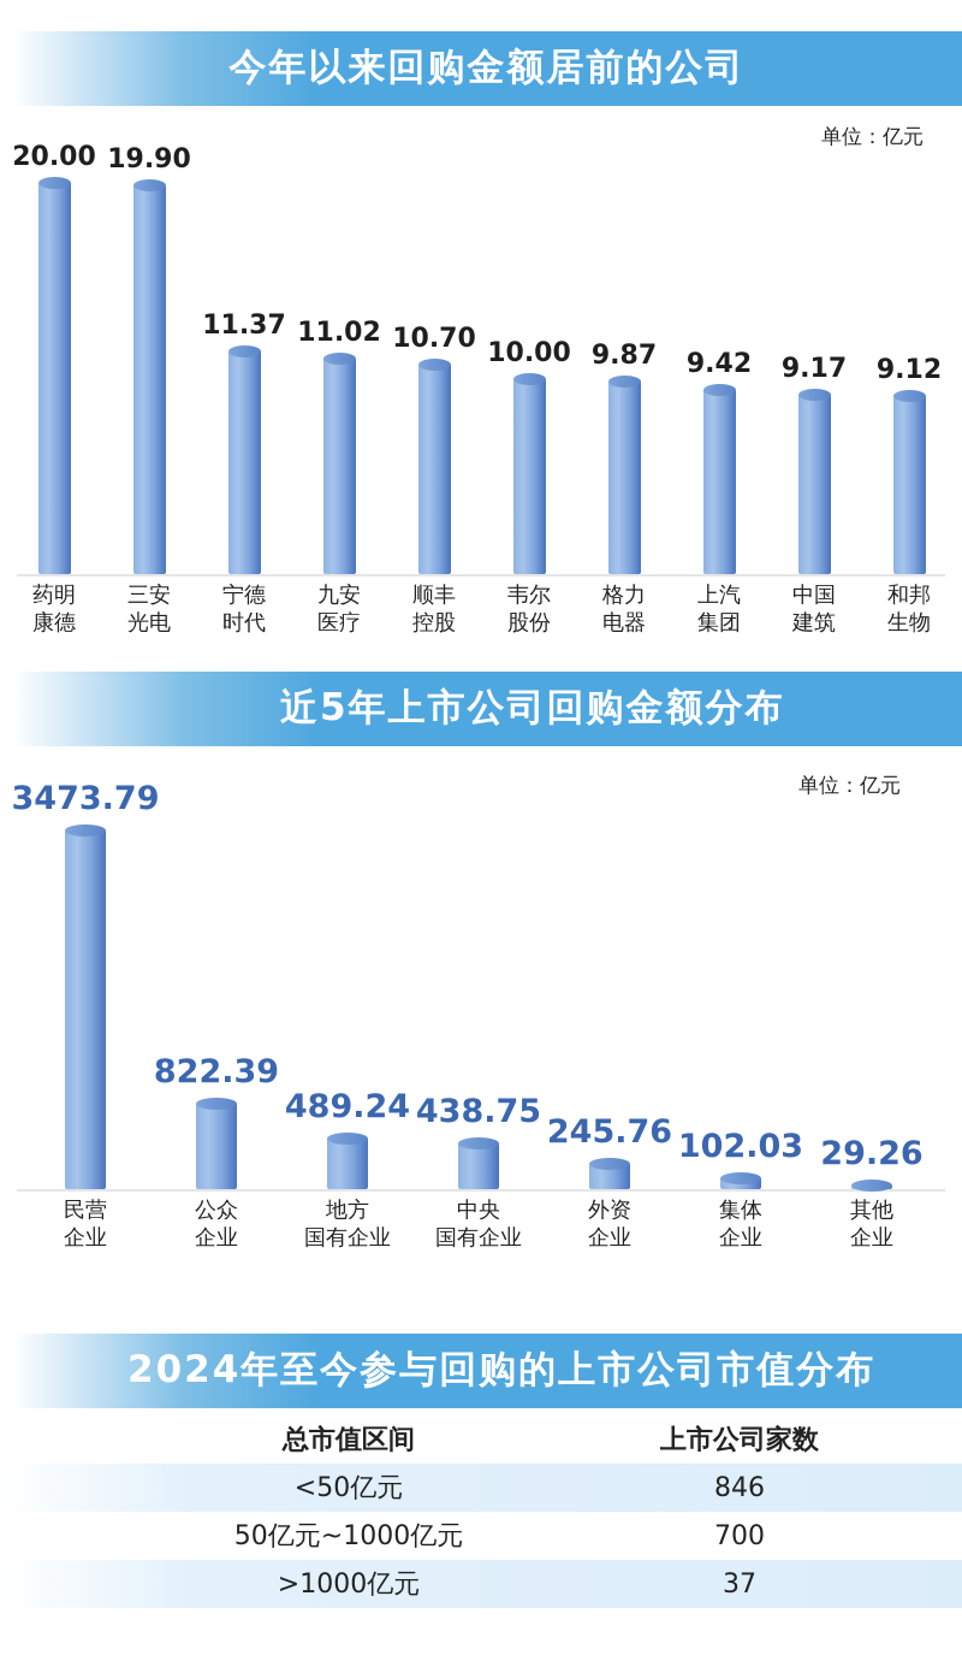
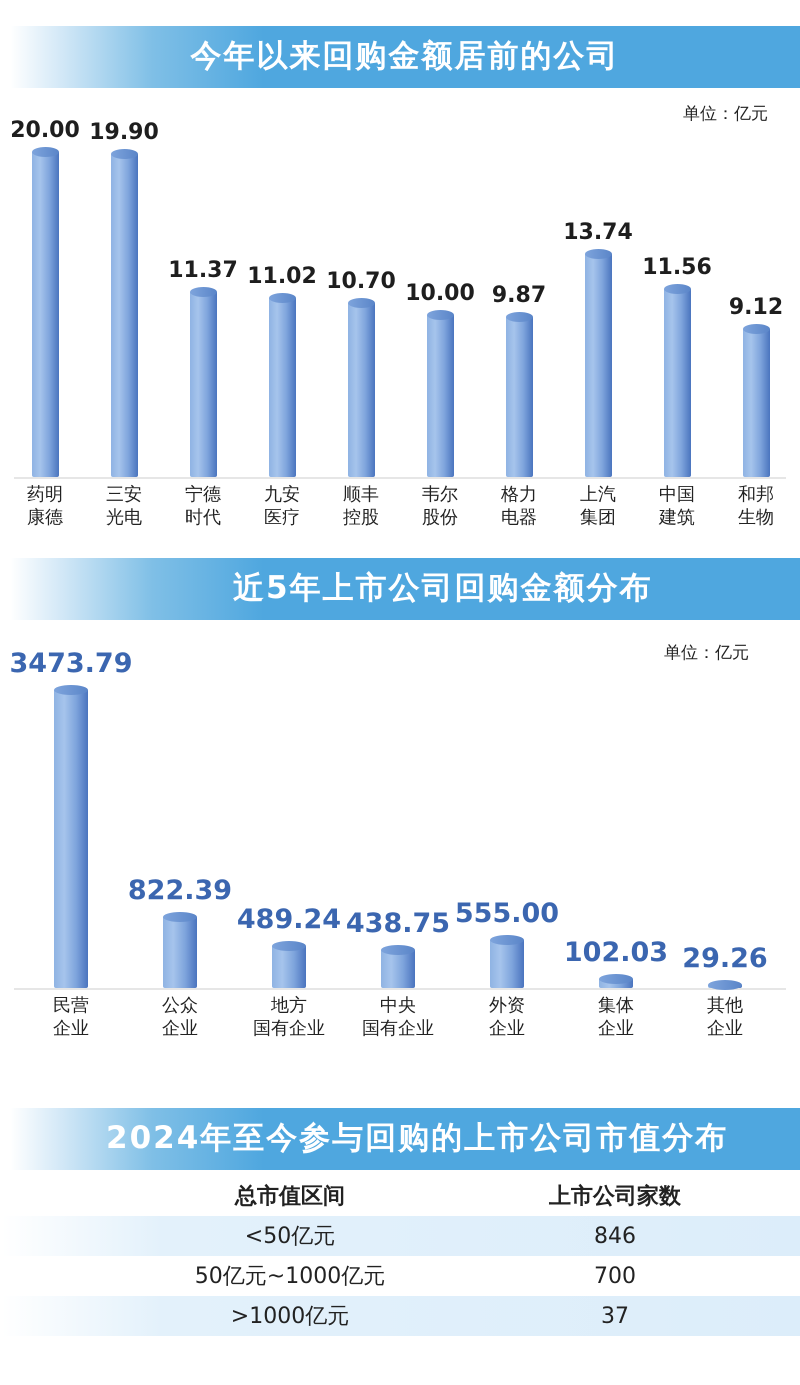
今年以来回购金额居前的公司/上汽 集团: 9.42 -> 13.74
今年以来回购金额居前的公司/中国 建筑: 9.17 -> 11.56
近5年上市公司回购金额分布/外资 企业: 245.76 -> 555.00
